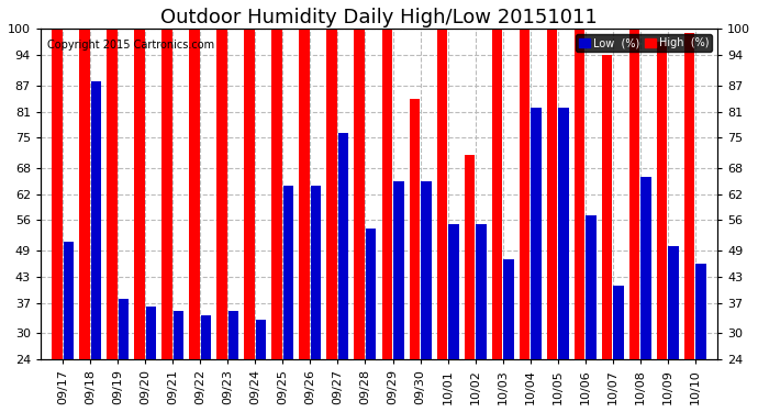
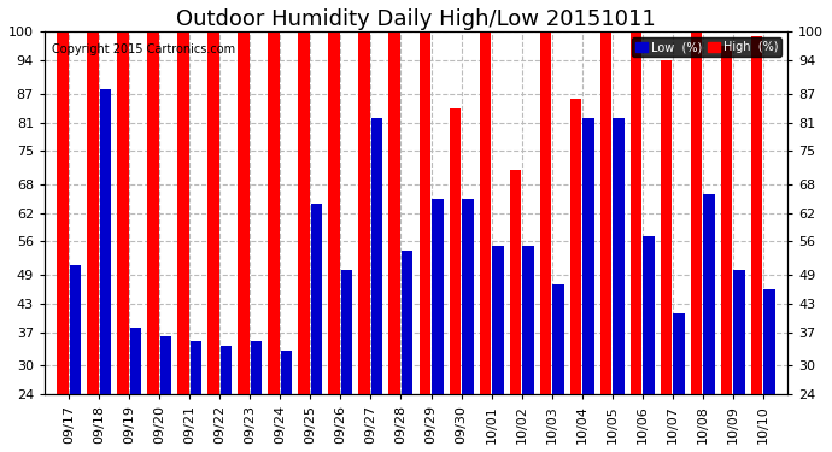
Low (%)/09/26: 64 -> 50
Low (%)/09/27: 76 -> 82
High (%)/10/04: 100 -> 86
